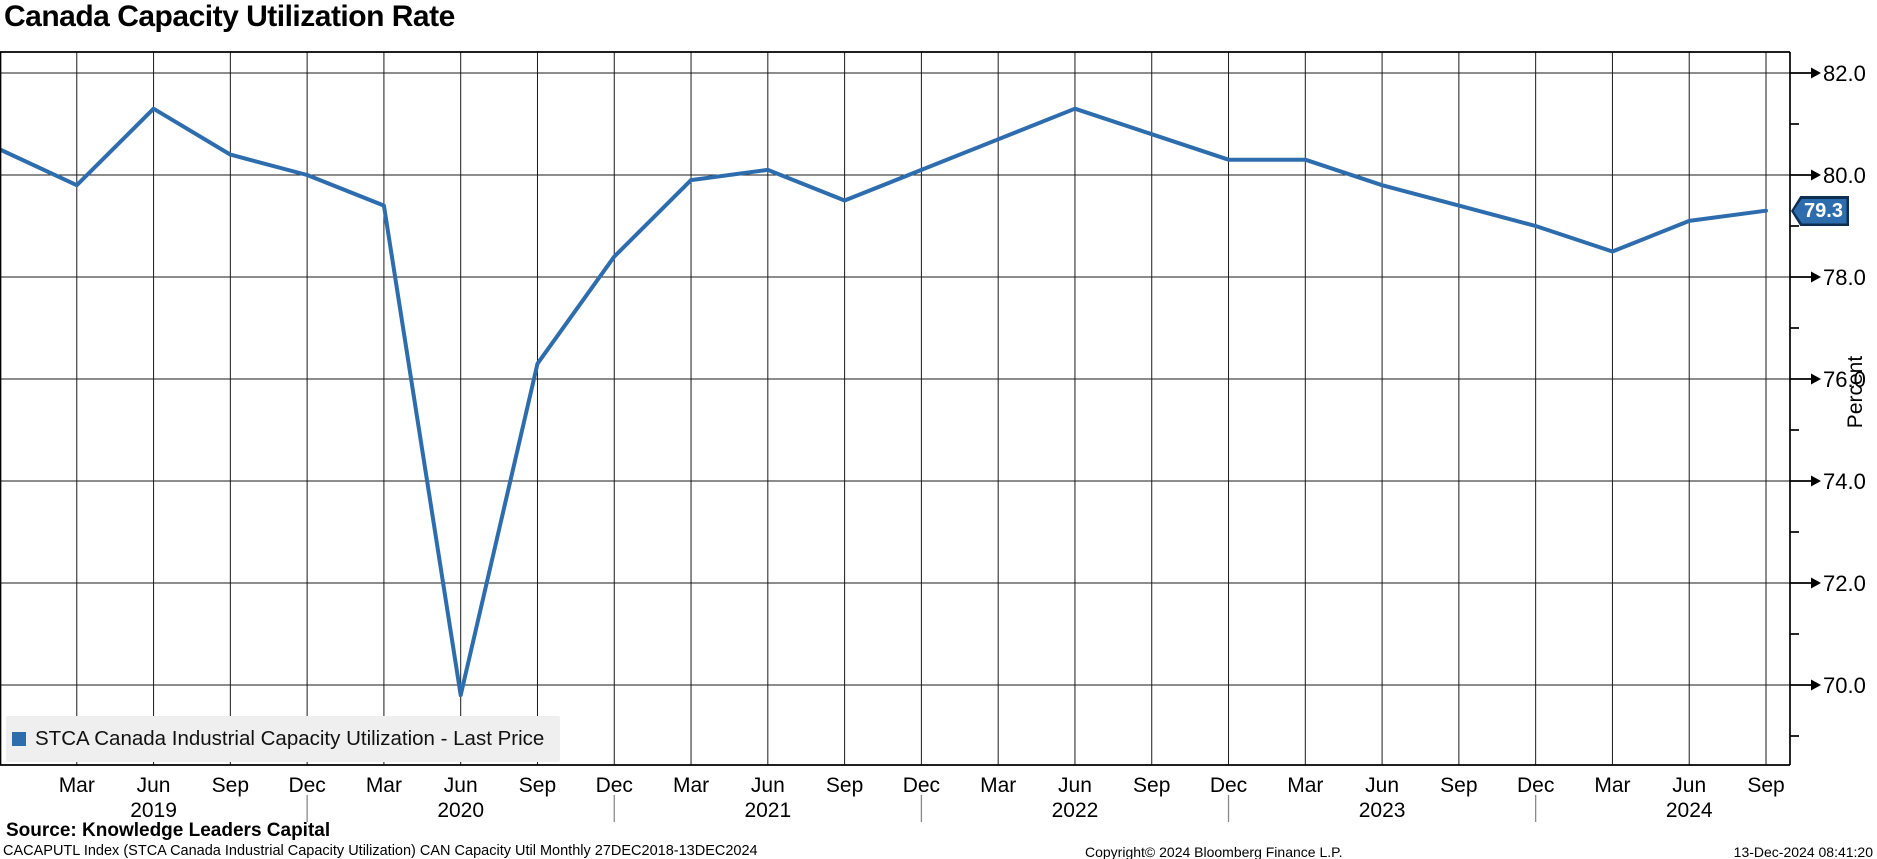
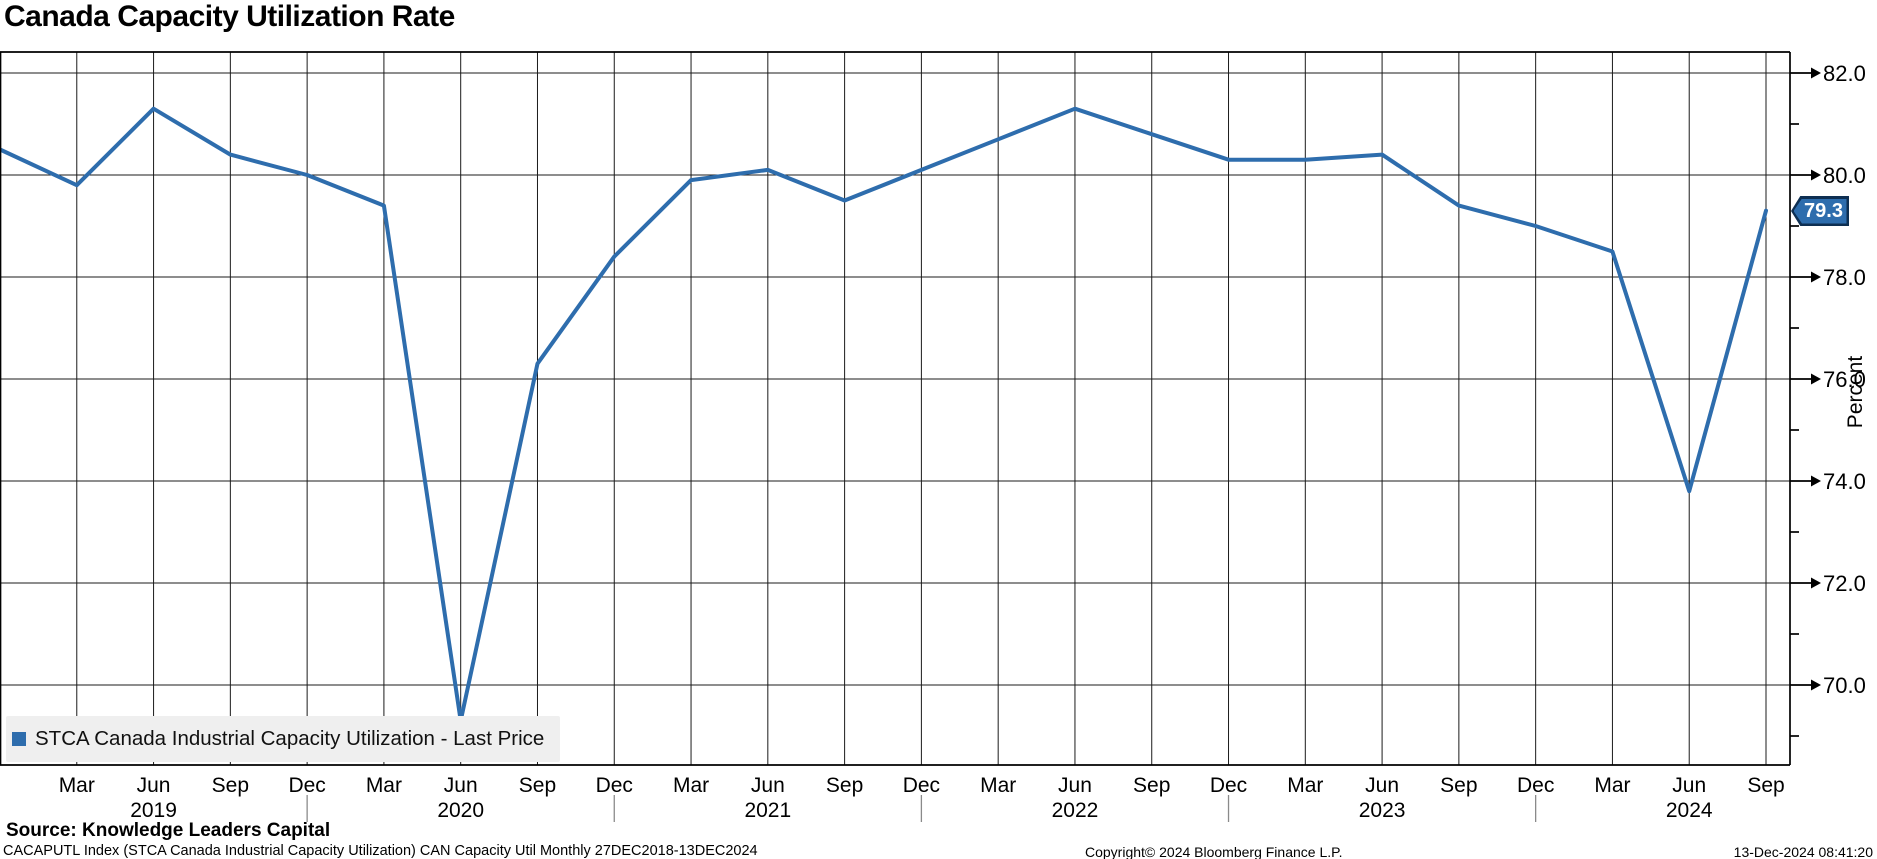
Jun 2020: 69.8 -> 69.3
Jun 2023: 79.8 -> 80.4
Jun 2024: 79.1 -> 73.8
